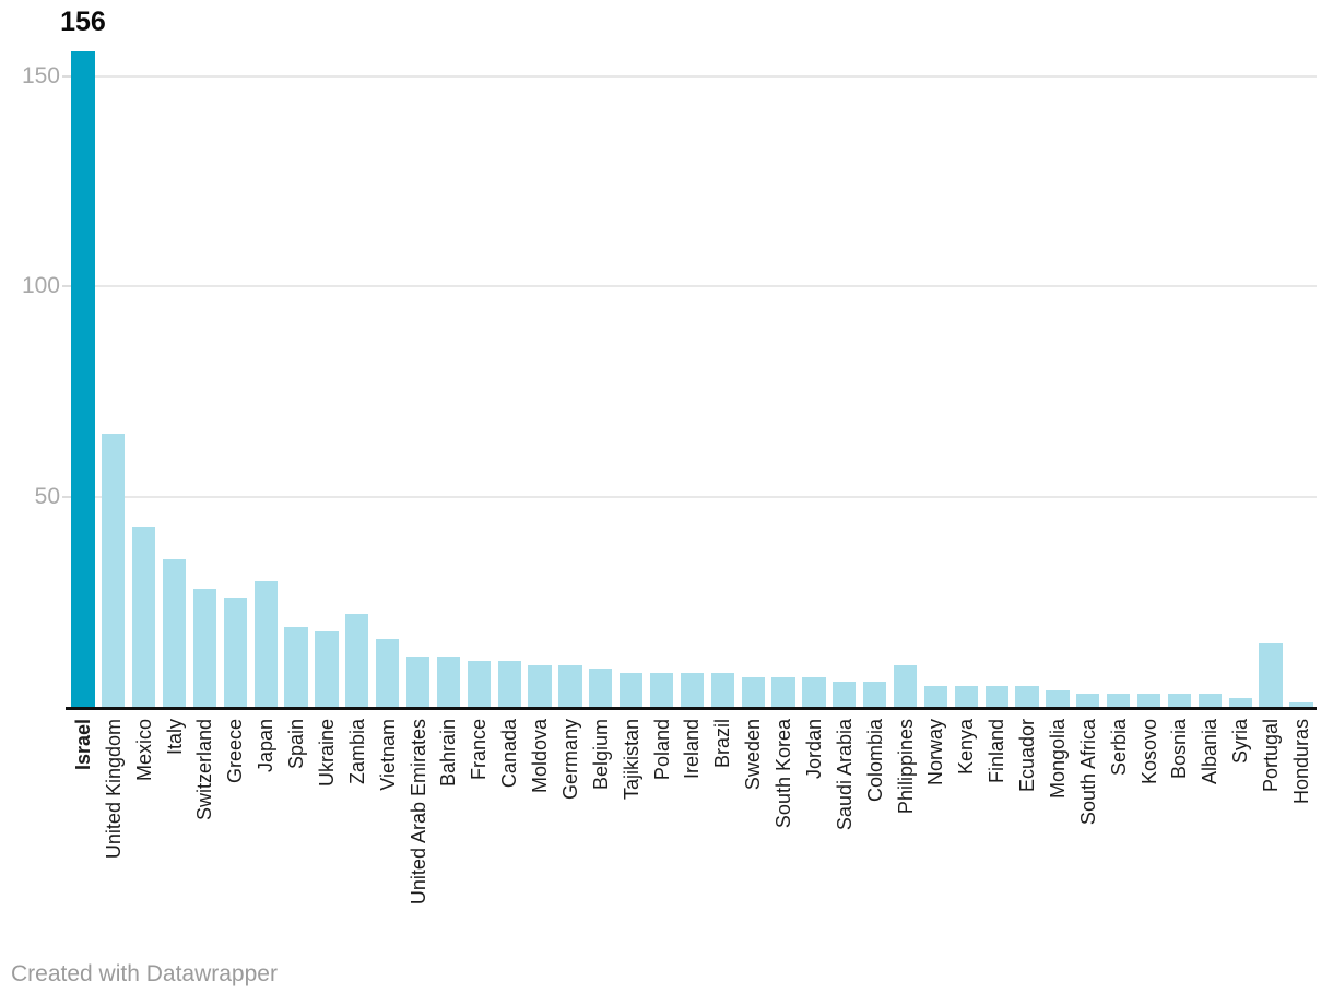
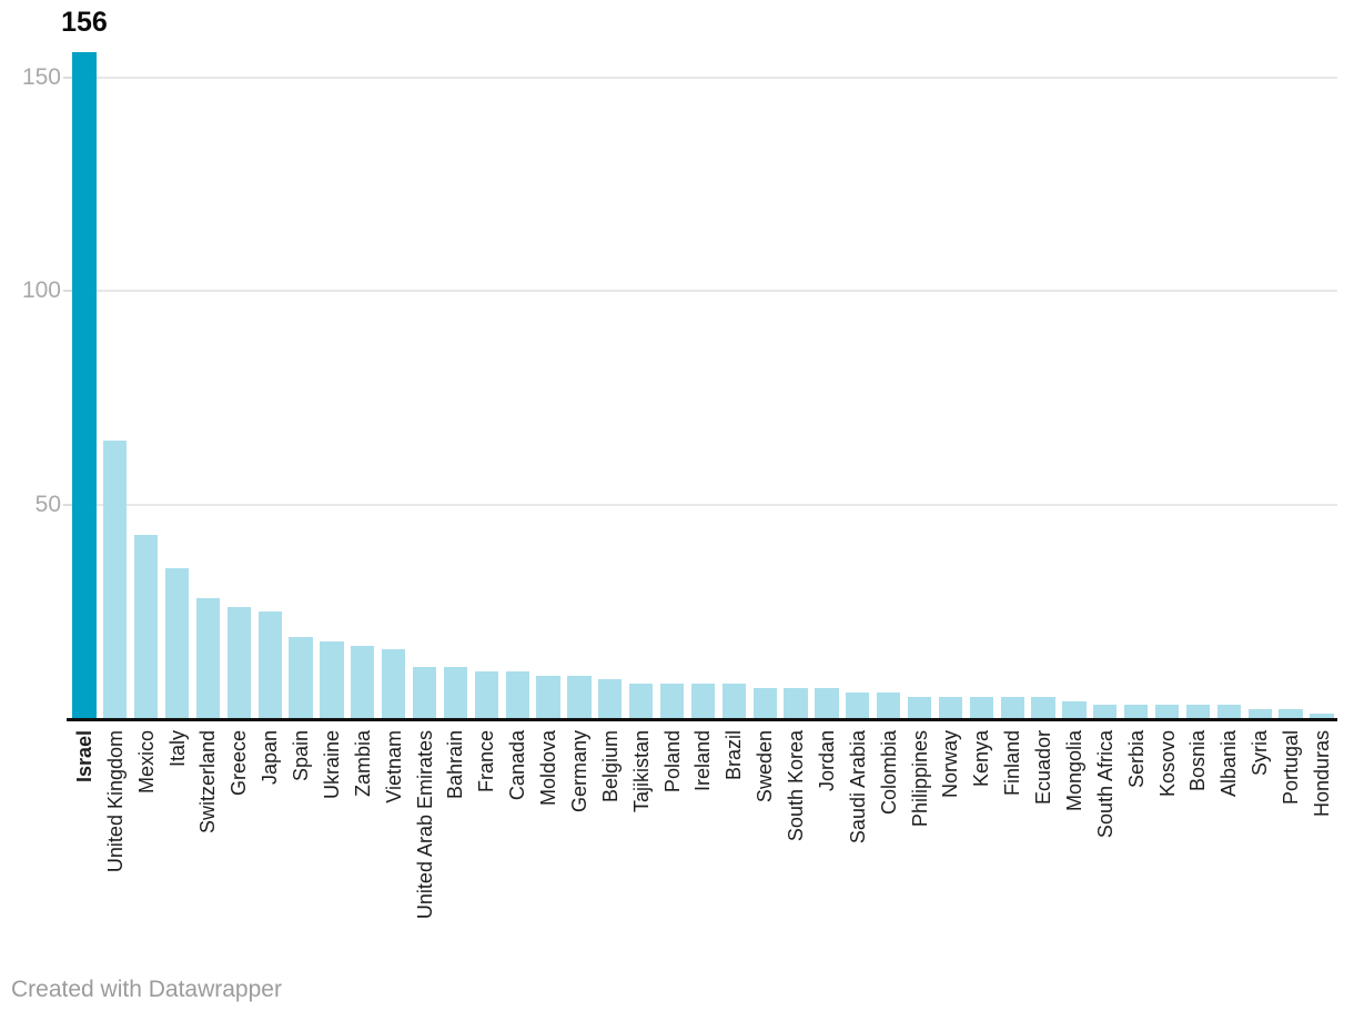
Japan: 30 -> 25
Zambia: 22 -> 17
Philippines: 10 -> 5
Portugal: 15 -> 2
